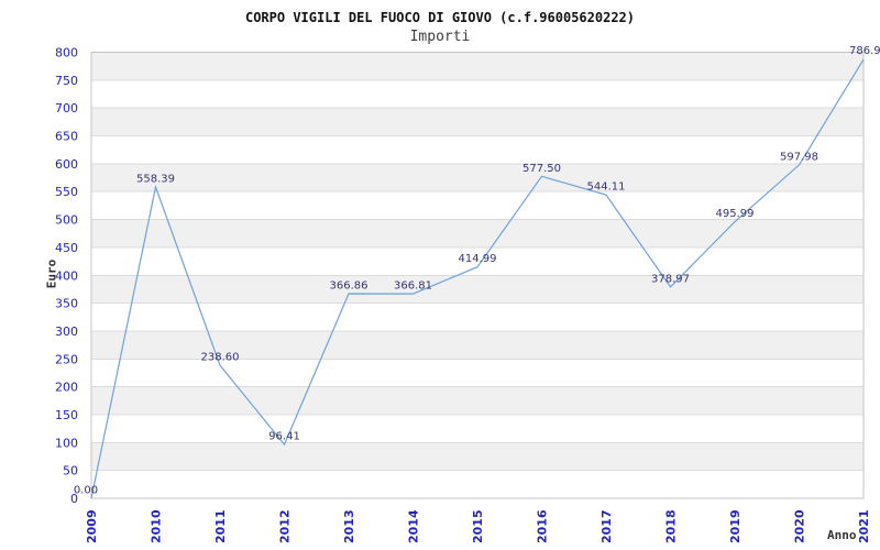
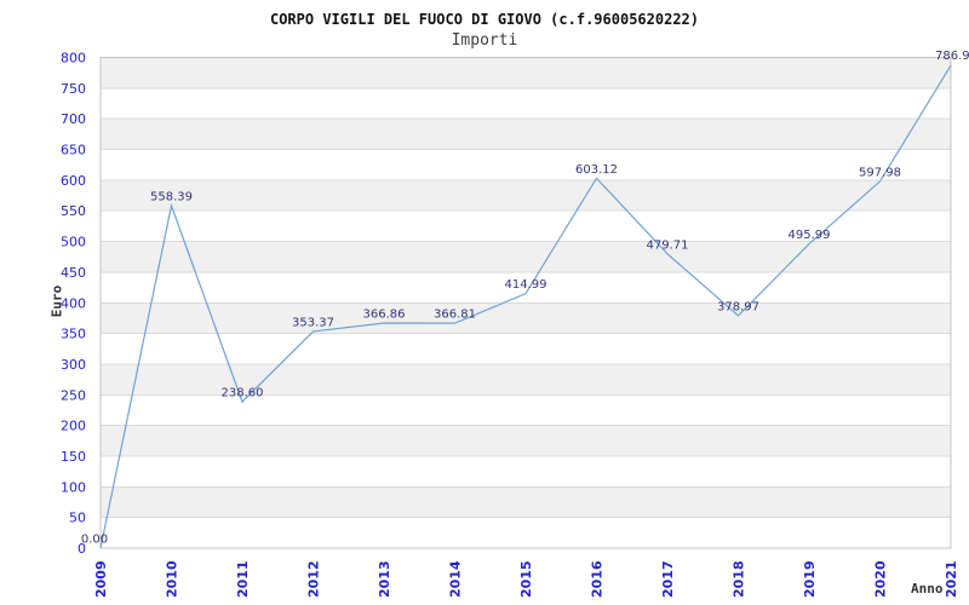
2012: 96.41 -> 353.37
2016: 577.50 -> 603.12
2017: 544.11 -> 479.71
